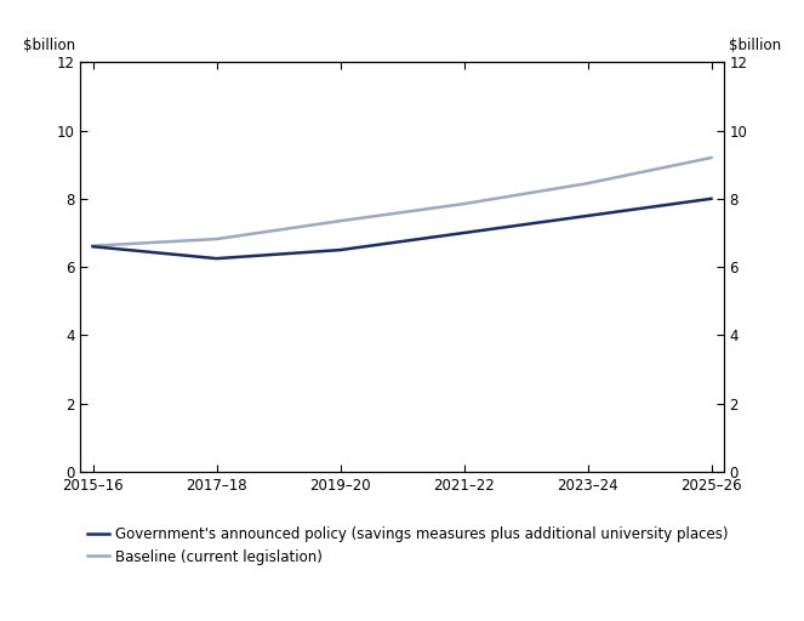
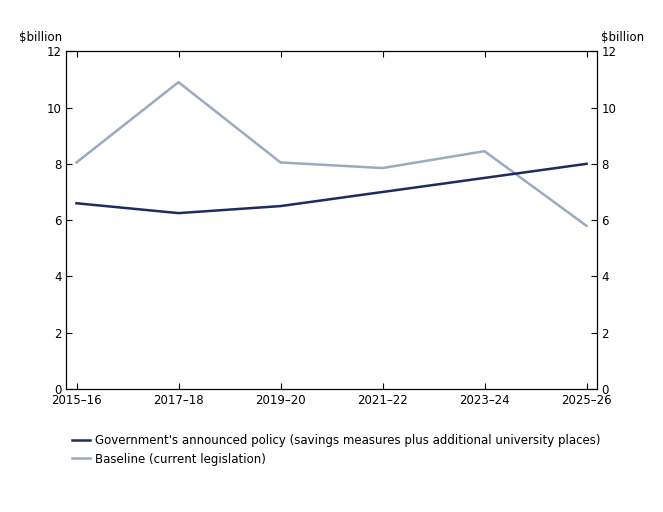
Baseline (current legislation)/2015–16: 6.62 -> 8.05
Baseline (current legislation)/2017–18: 6.82 -> 10.90
Baseline (current legislation)/2019–20: 7.35 -> 8.05
Baseline (current legislation)/2025–26: 9.20 -> 5.80
